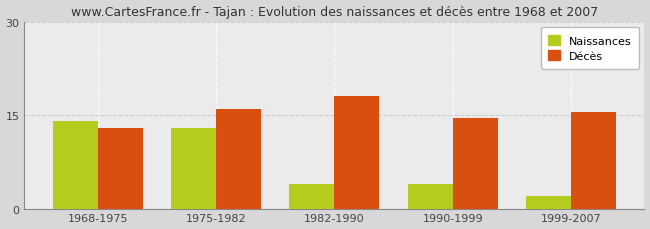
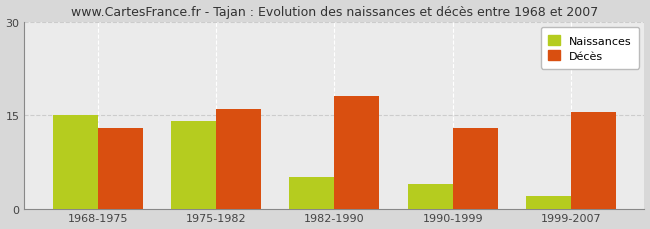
Naissances/1968-1975: 14 -> 15
Naissances/1975-1982: 13 -> 14
Naissances/1982-1990: 4 -> 5
Décès/1990-1999: 14.5 -> 13.0
